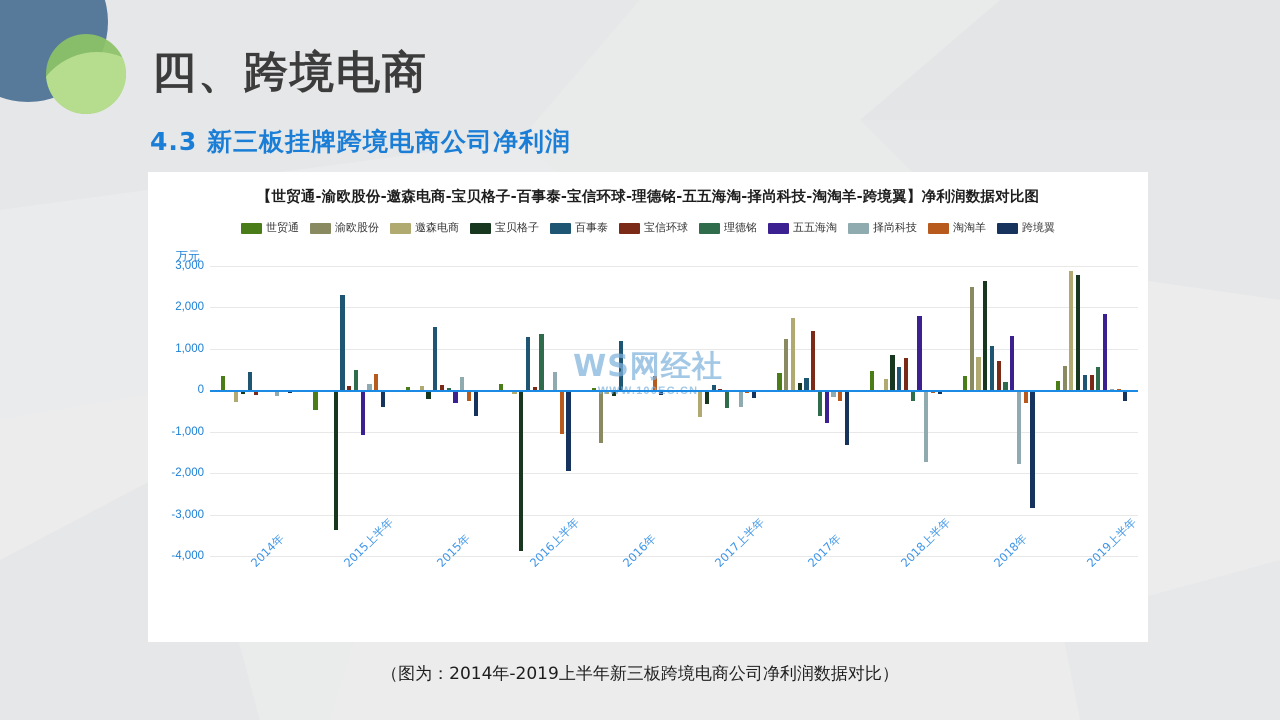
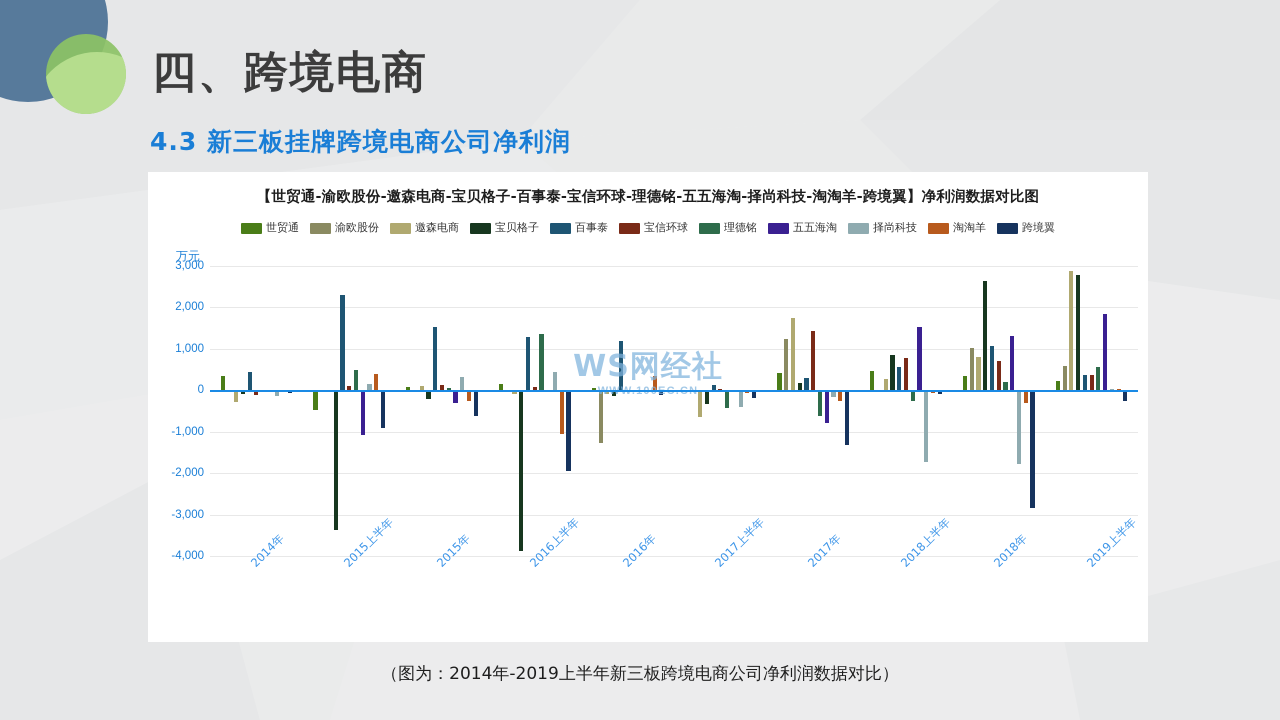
跨境翼/2015上半年: -400 -> -900
五五海淘/2018上半年: 1800 -> 1500
渝欧股份/2018年: 2500 -> 1000
